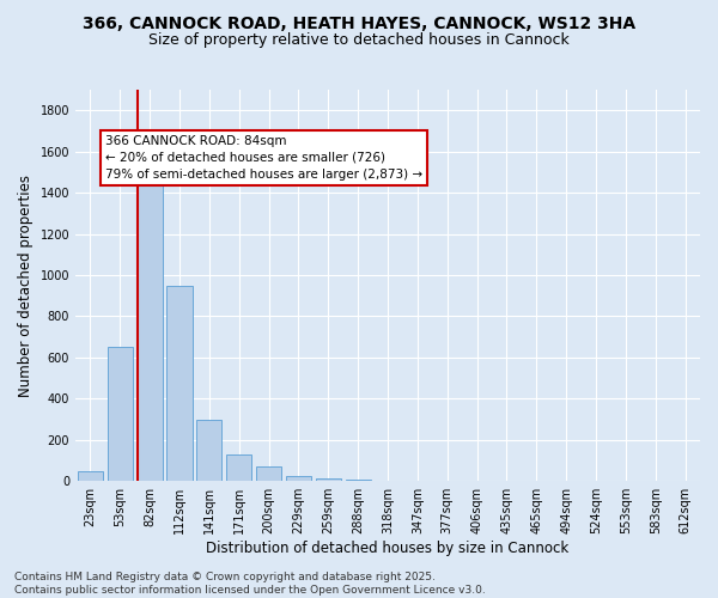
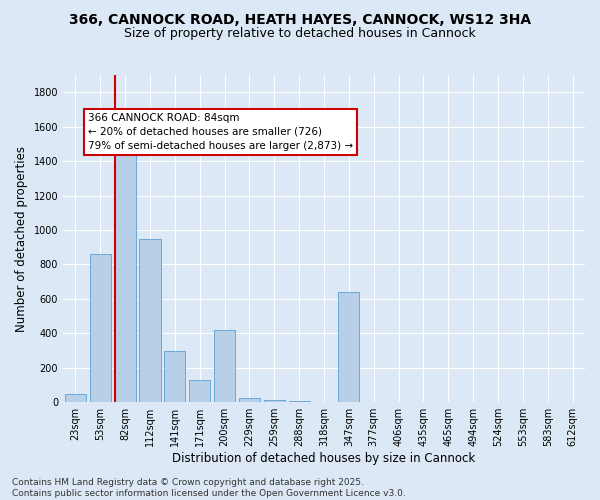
53sqm: 650 -> 860
200sqm: 70 -> 420
347sqm: 0 -> 640
